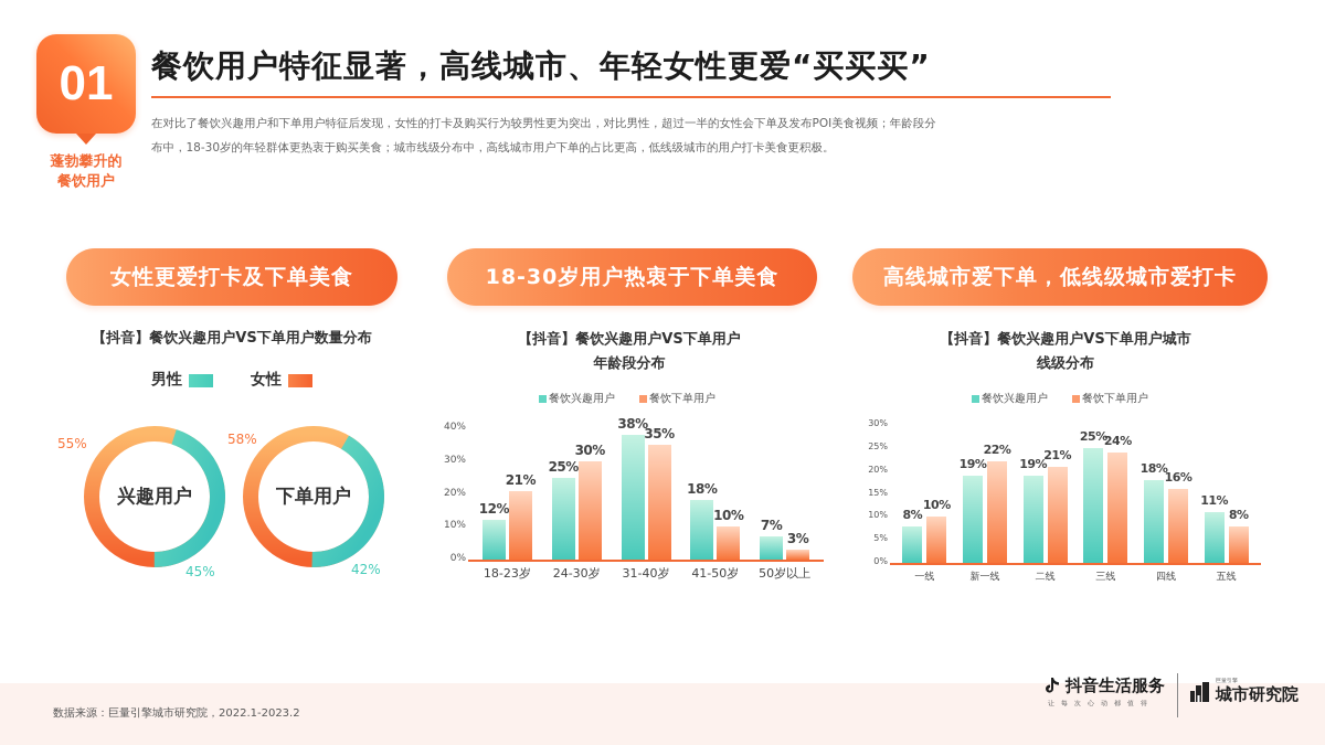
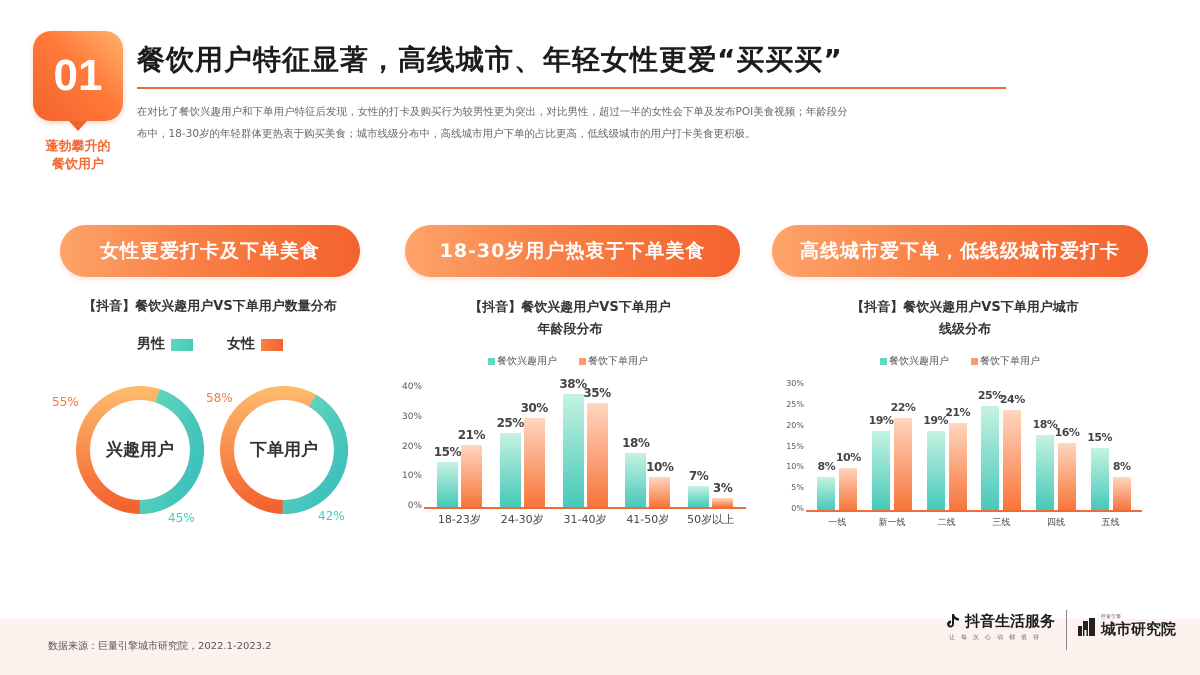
【抖音】餐饮兴趣用户VS下单用户年龄段分布/餐饮兴趣用户/18-23岁: 12% -> 15%
【抖音】餐饮兴趣用户VS下单用户城市线级分布/餐饮兴趣用户/五线: 11% -> 15%
